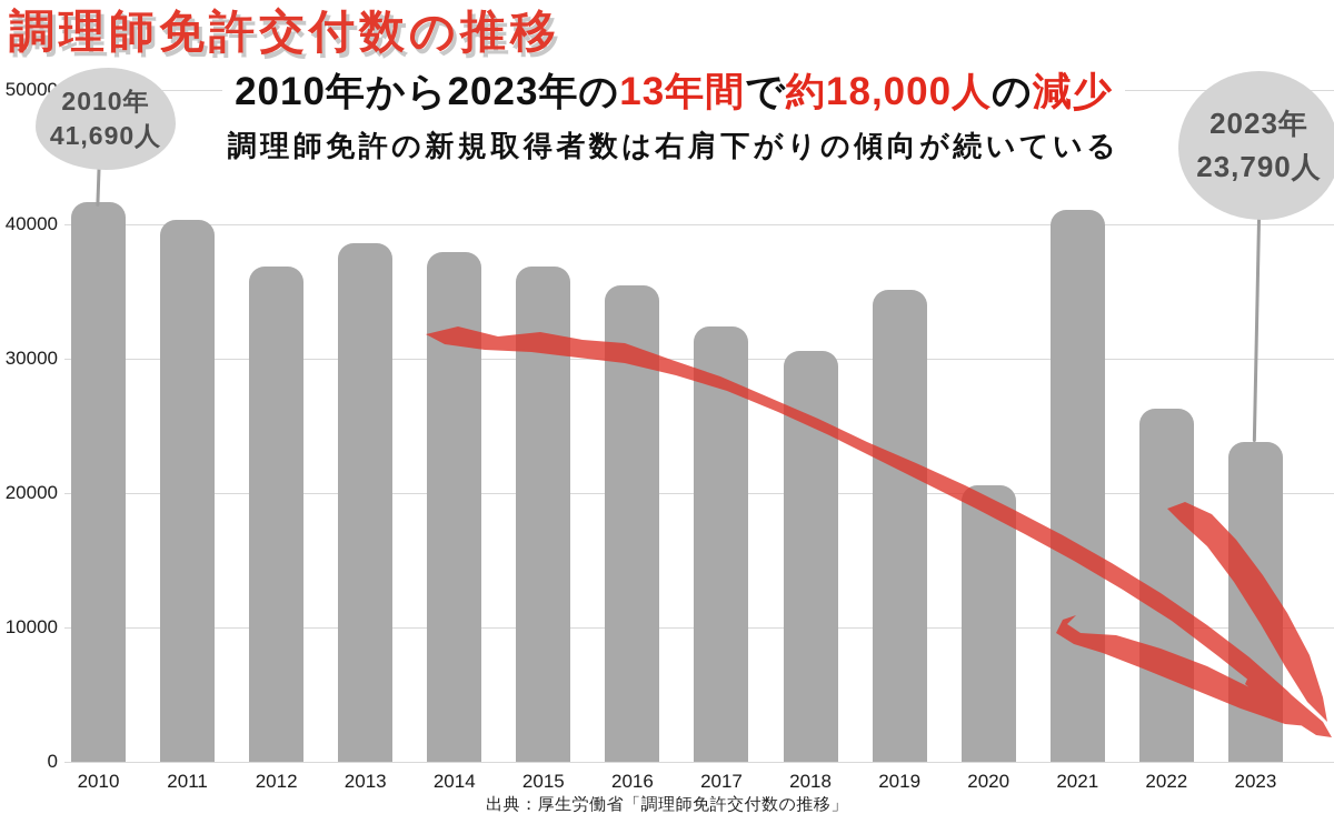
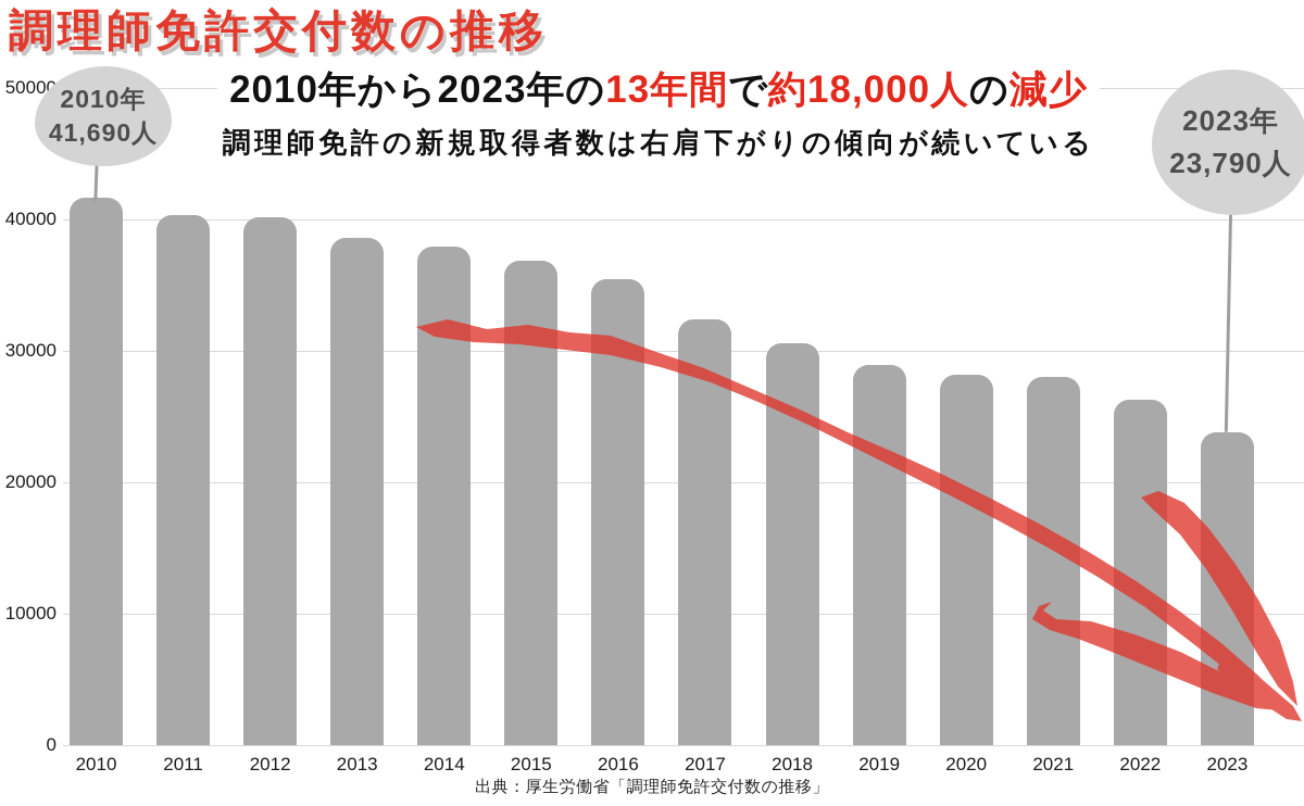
2012: 36900 -> 40200
2019: 35100 -> 29000
2020: 20600 -> 28200
2021: 41100 -> 28000
